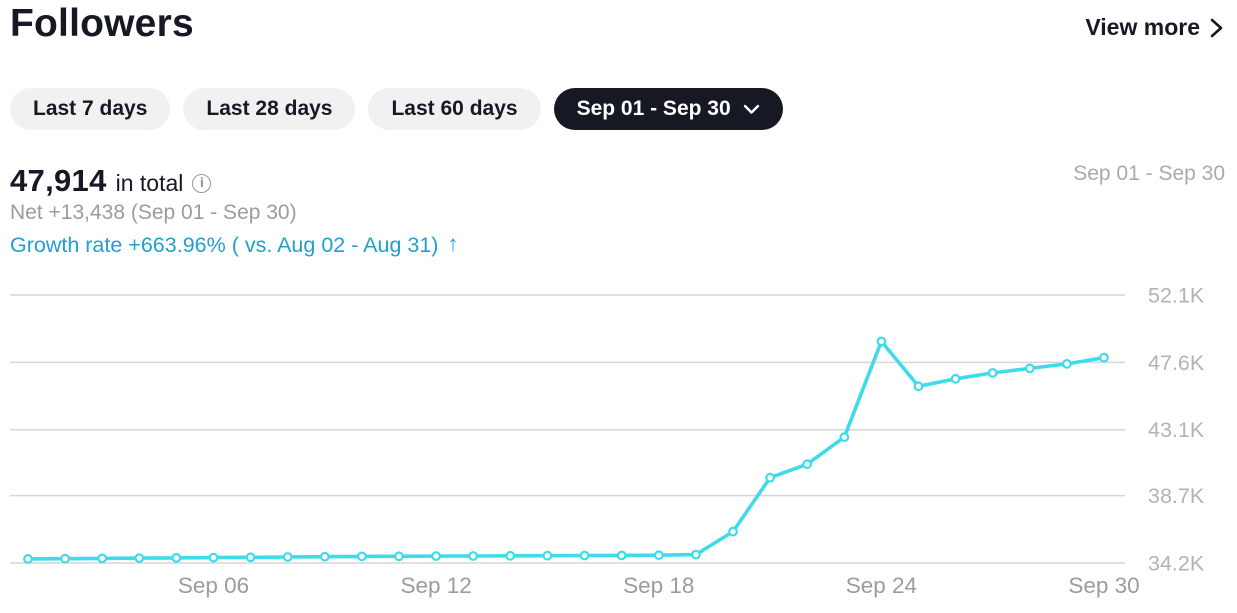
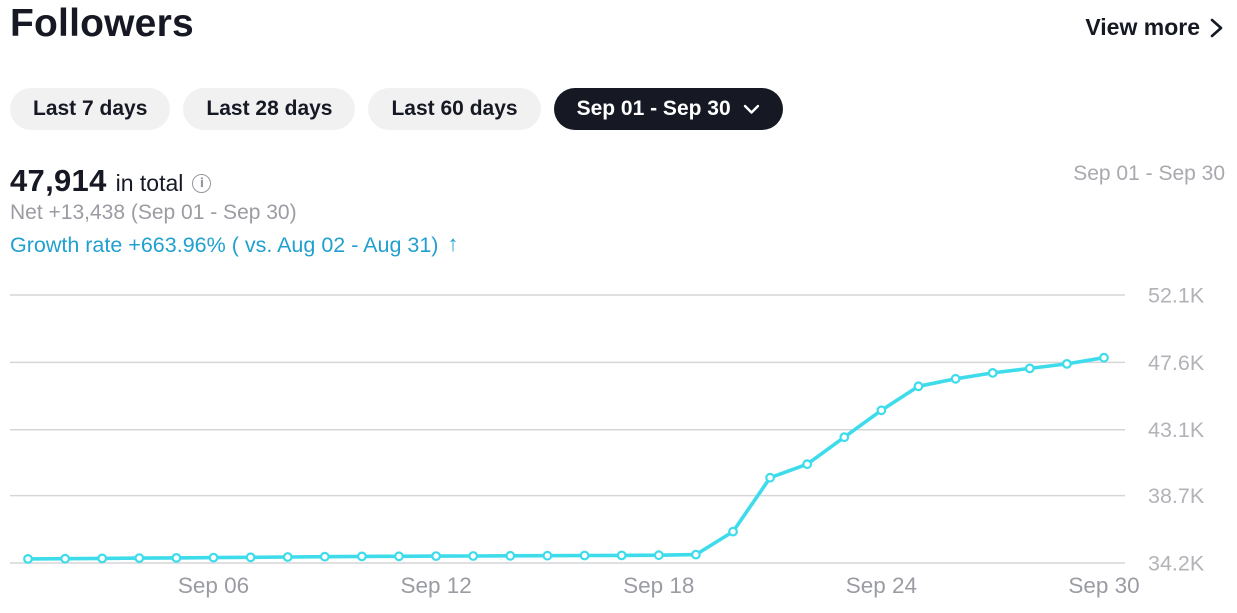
Sep 24: 49.0K -> 44.4K
